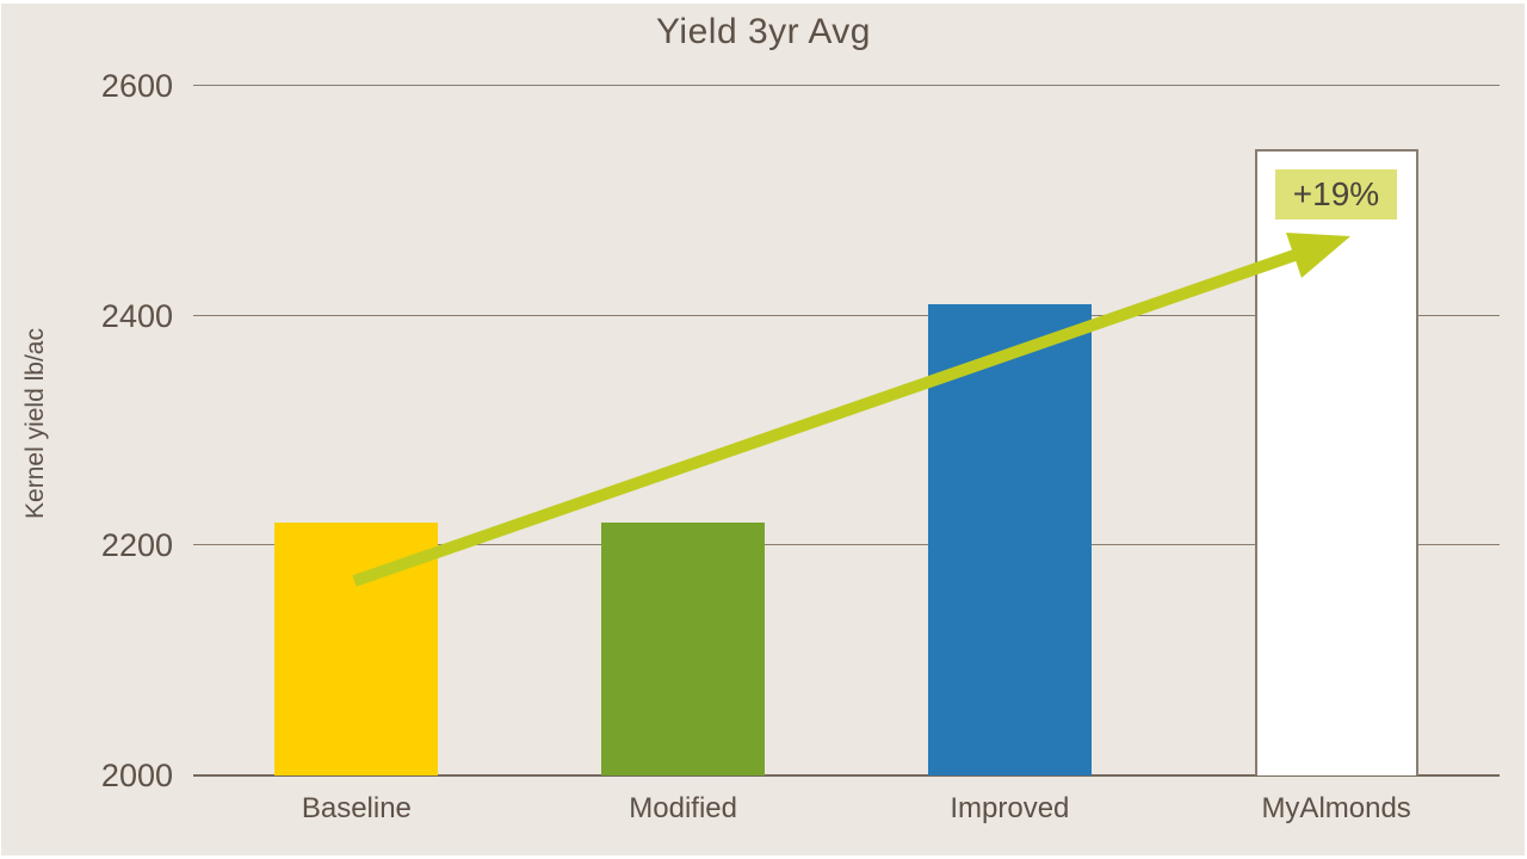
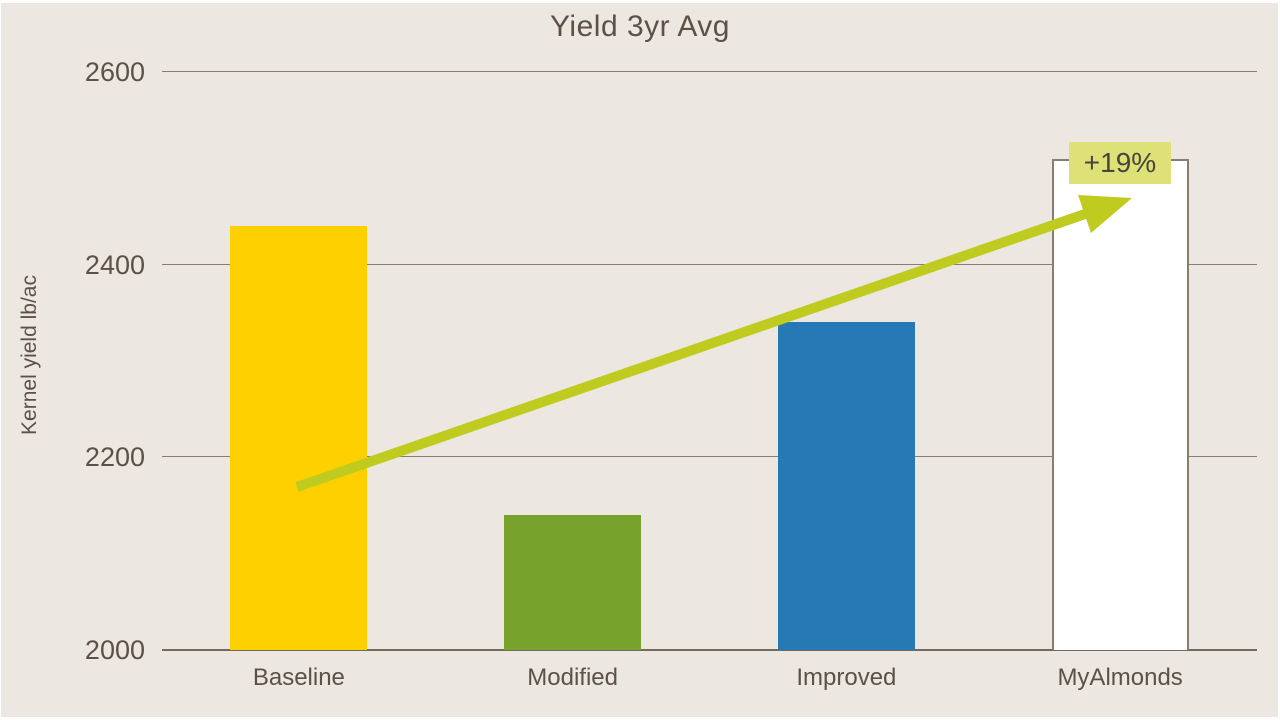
Baseline: 2220 -> 2440
Modified: 2220 -> 2140
Improved: 2410 -> 2340
MyAlmonds: 2540 -> 2510
